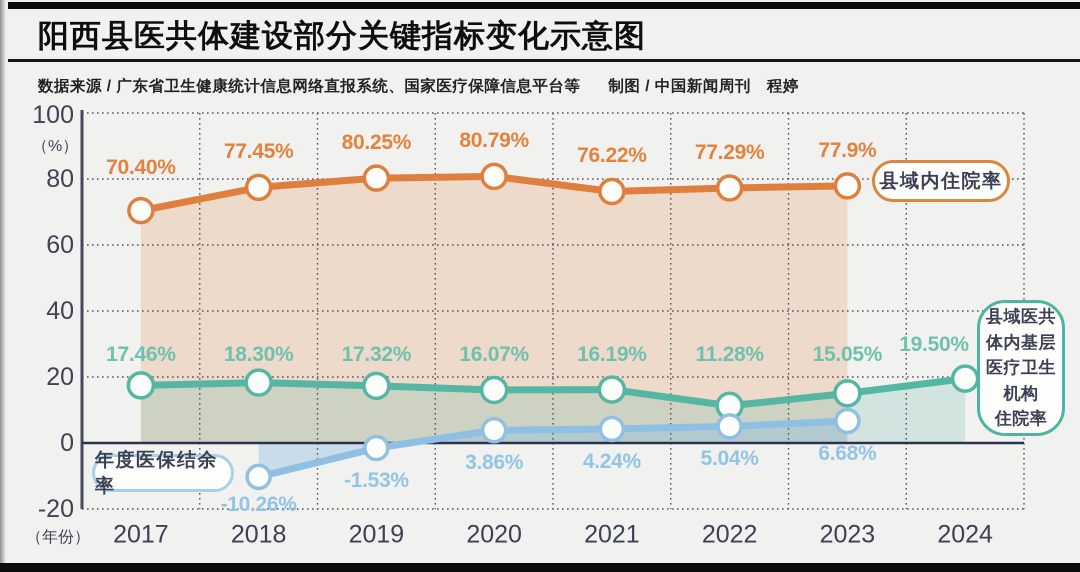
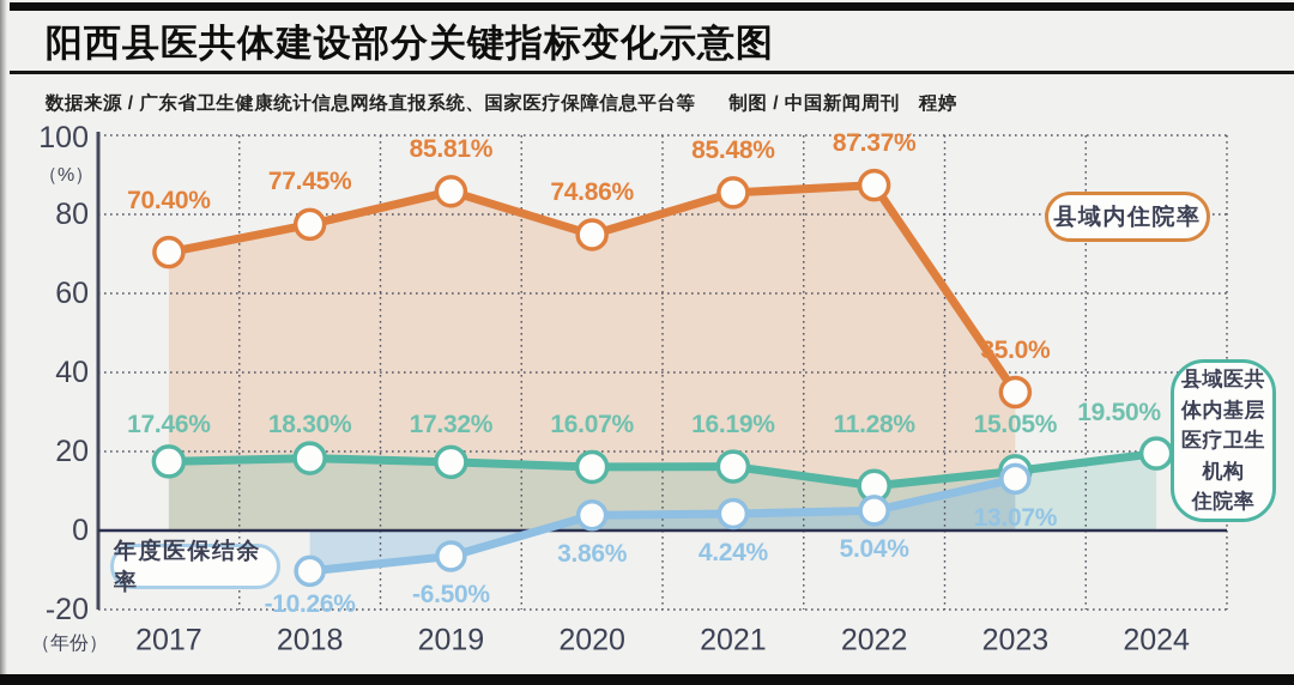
县域内住院率/2019: 80.25% -> 85.81%
年度医保结余率/2019: -1.53% -> -6.50%
县域内住院率/2020: 80.79% -> 74.86%
县域内住院率/2021: 76.22% -> 85.48%
县域内住院率/2022: 77.29% -> 87.37%
县域内住院率/2023: 77.9% -> 35.0%
年度医保结余率/2023: 6.68% -> 13.07%
